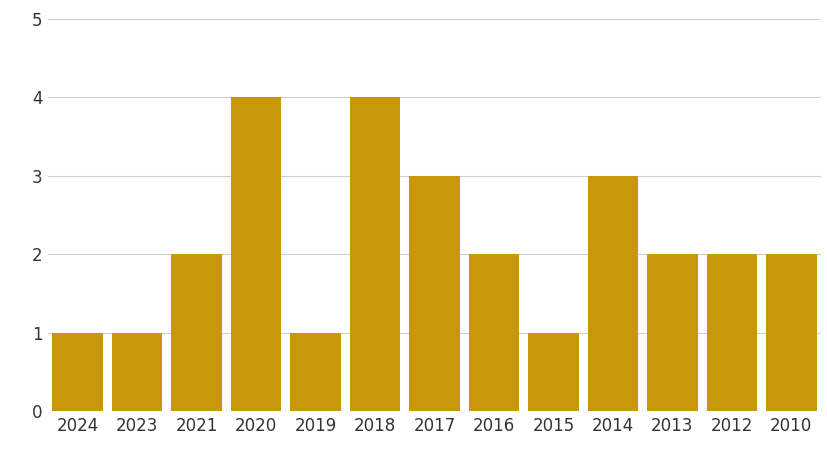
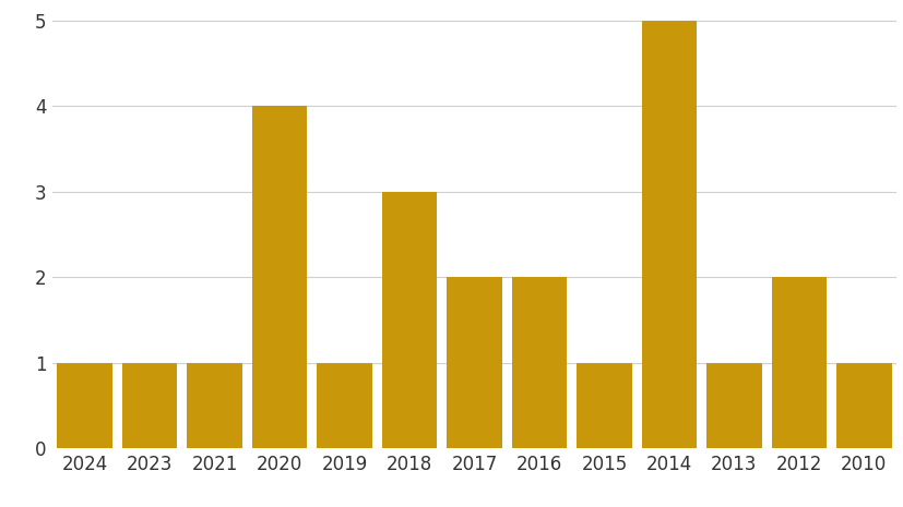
2021: 2 -> 1
2018: 4 -> 3
2017: 3 -> 2
2014: 3 -> 5
2013: 2 -> 1
2010: 2 -> 1
